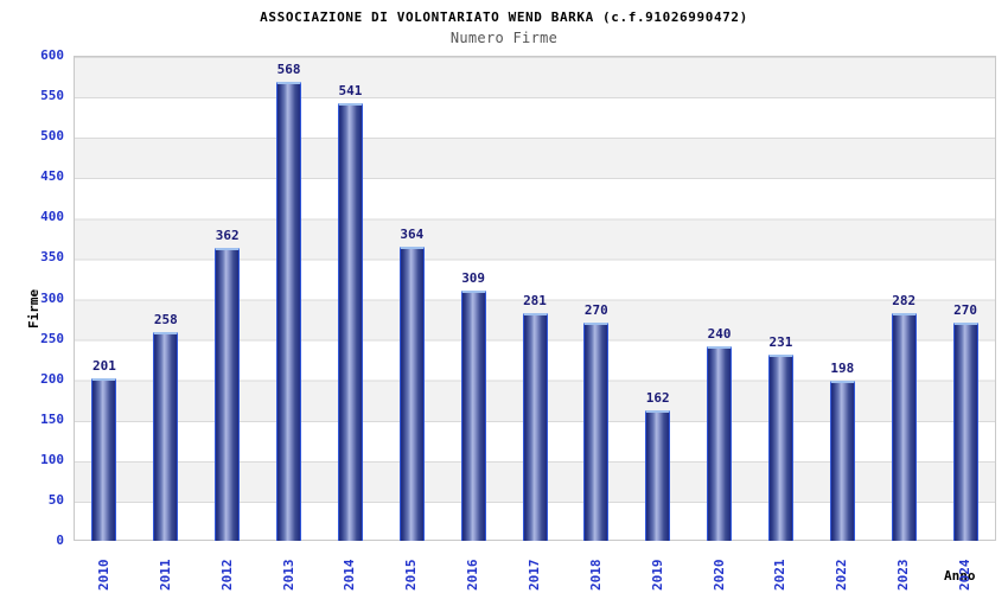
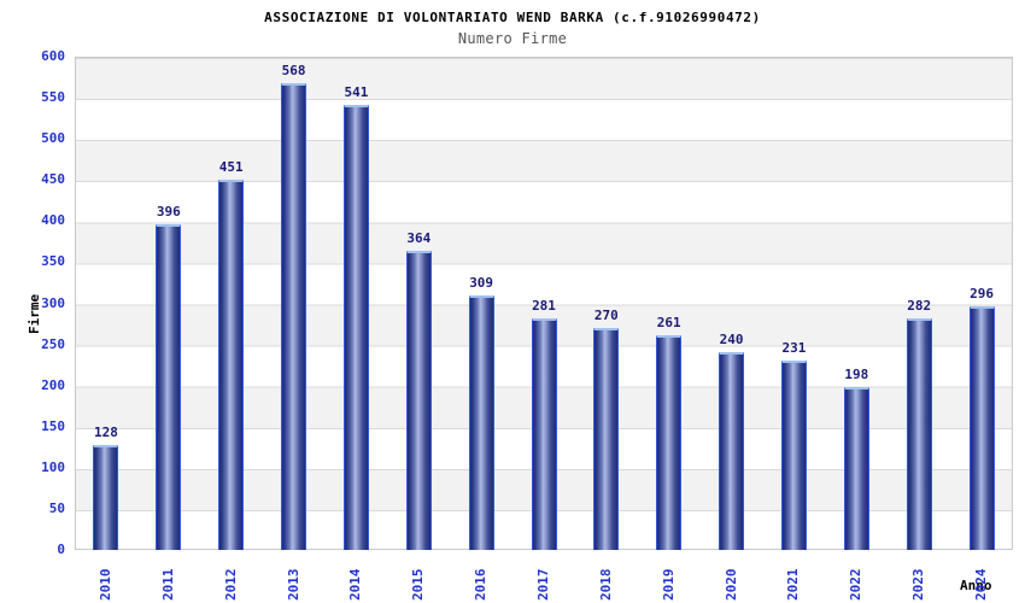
2010: 201 -> 128
2011: 258 -> 396
2012: 362 -> 451
2019: 162 -> 261
2024: 270 -> 296
